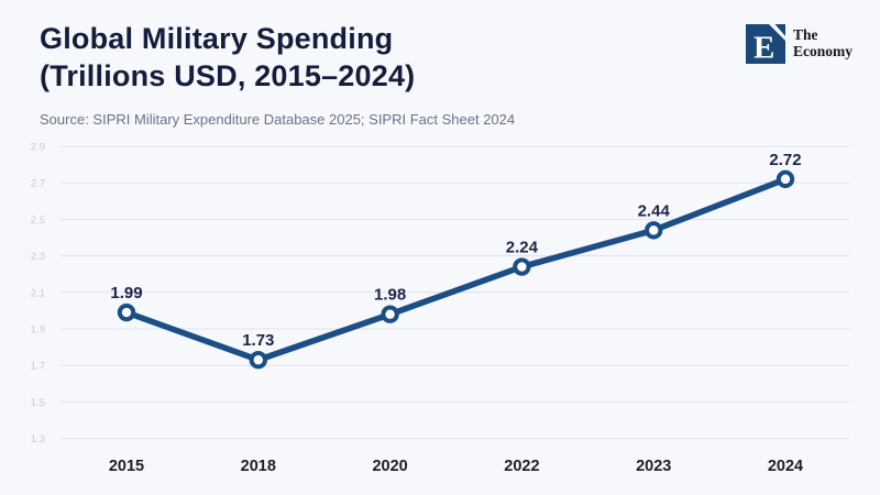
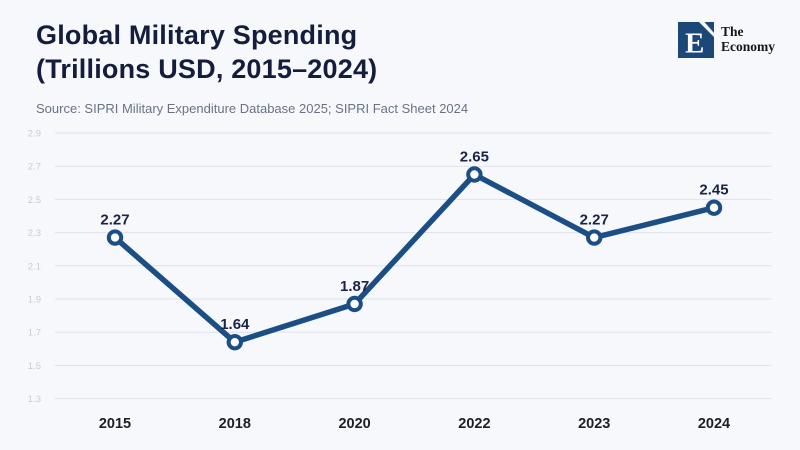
2015: 1.99 -> 2.27
2018: 1.73 -> 1.64
2020: 1.98 -> 1.87
2022: 2.24 -> 2.65
2023: 2.44 -> 2.27
2024: 2.72 -> 2.45
